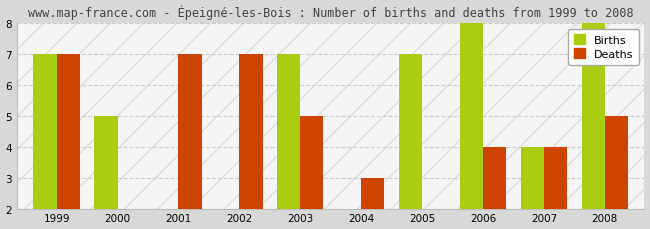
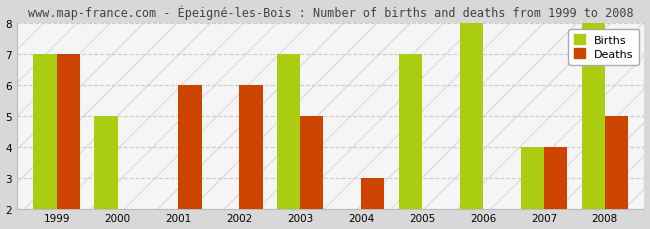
Deaths/2001: 7 -> 6
Deaths/2002: 7 -> 6
Deaths/2006: 4 -> 2
